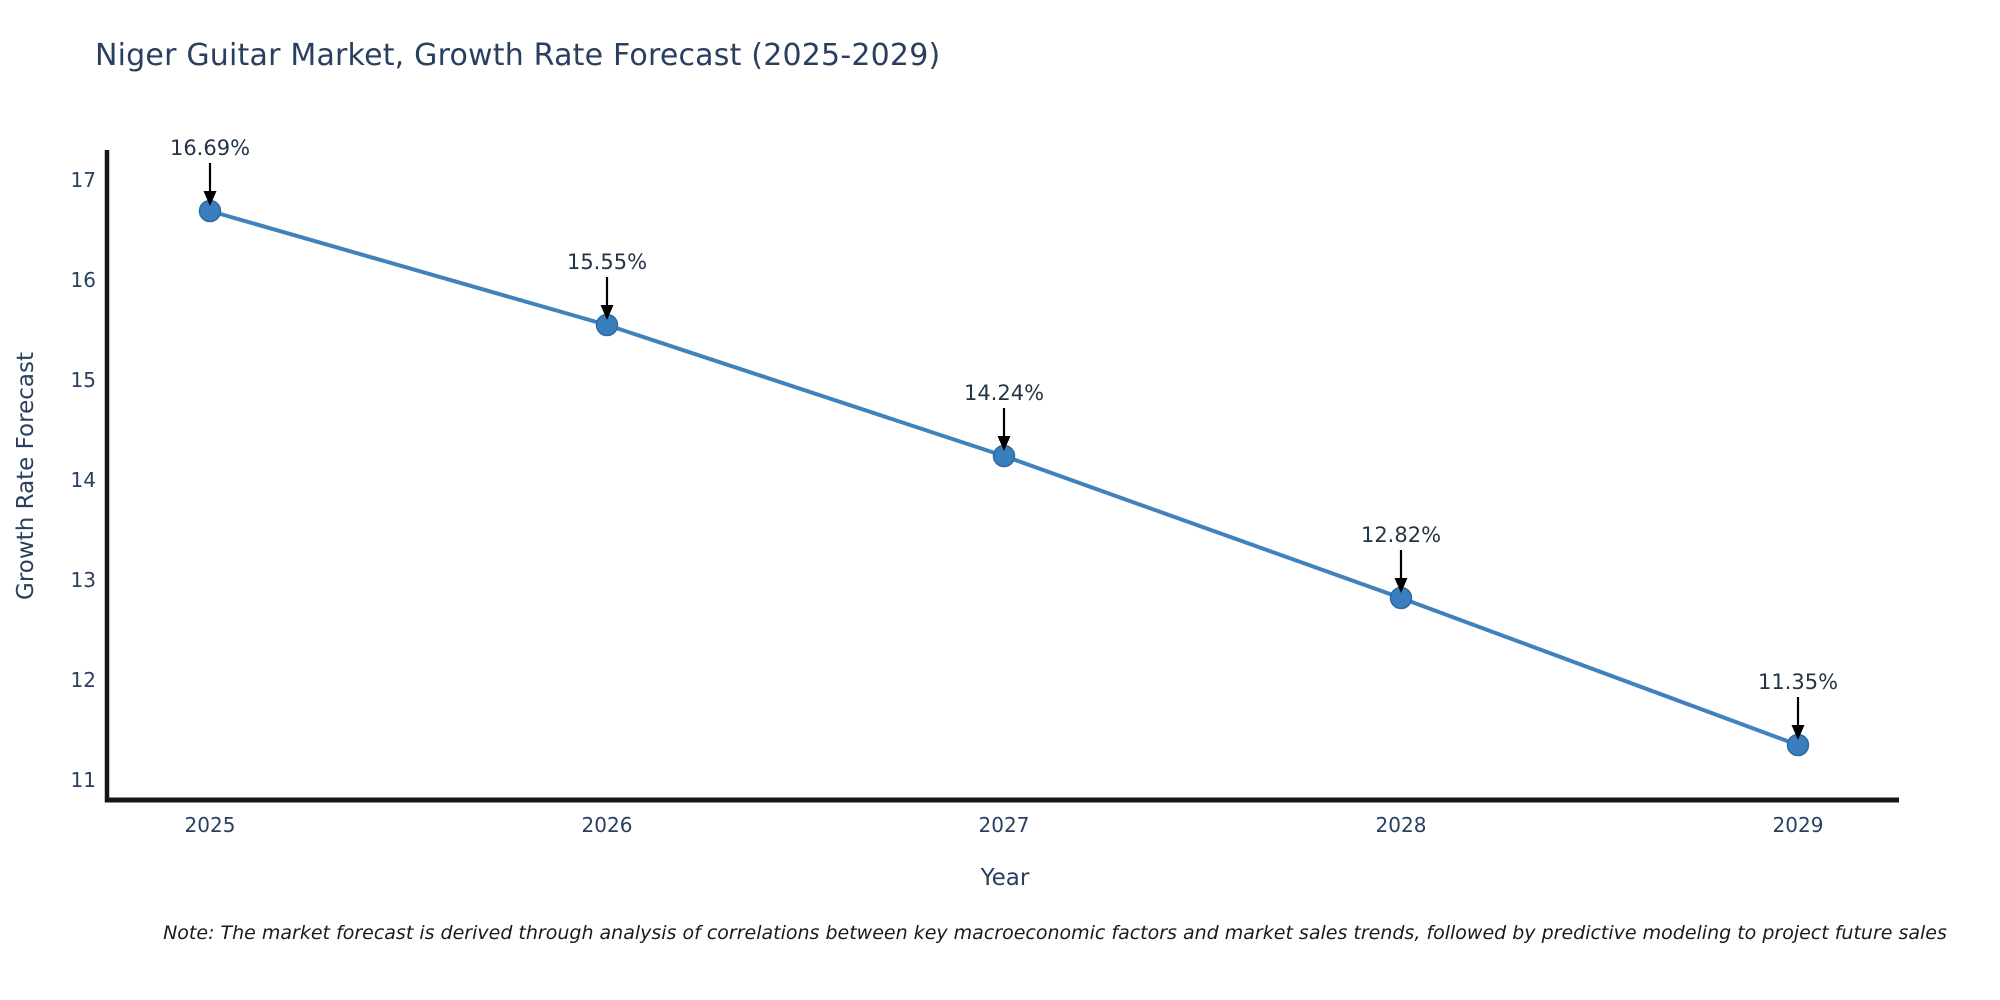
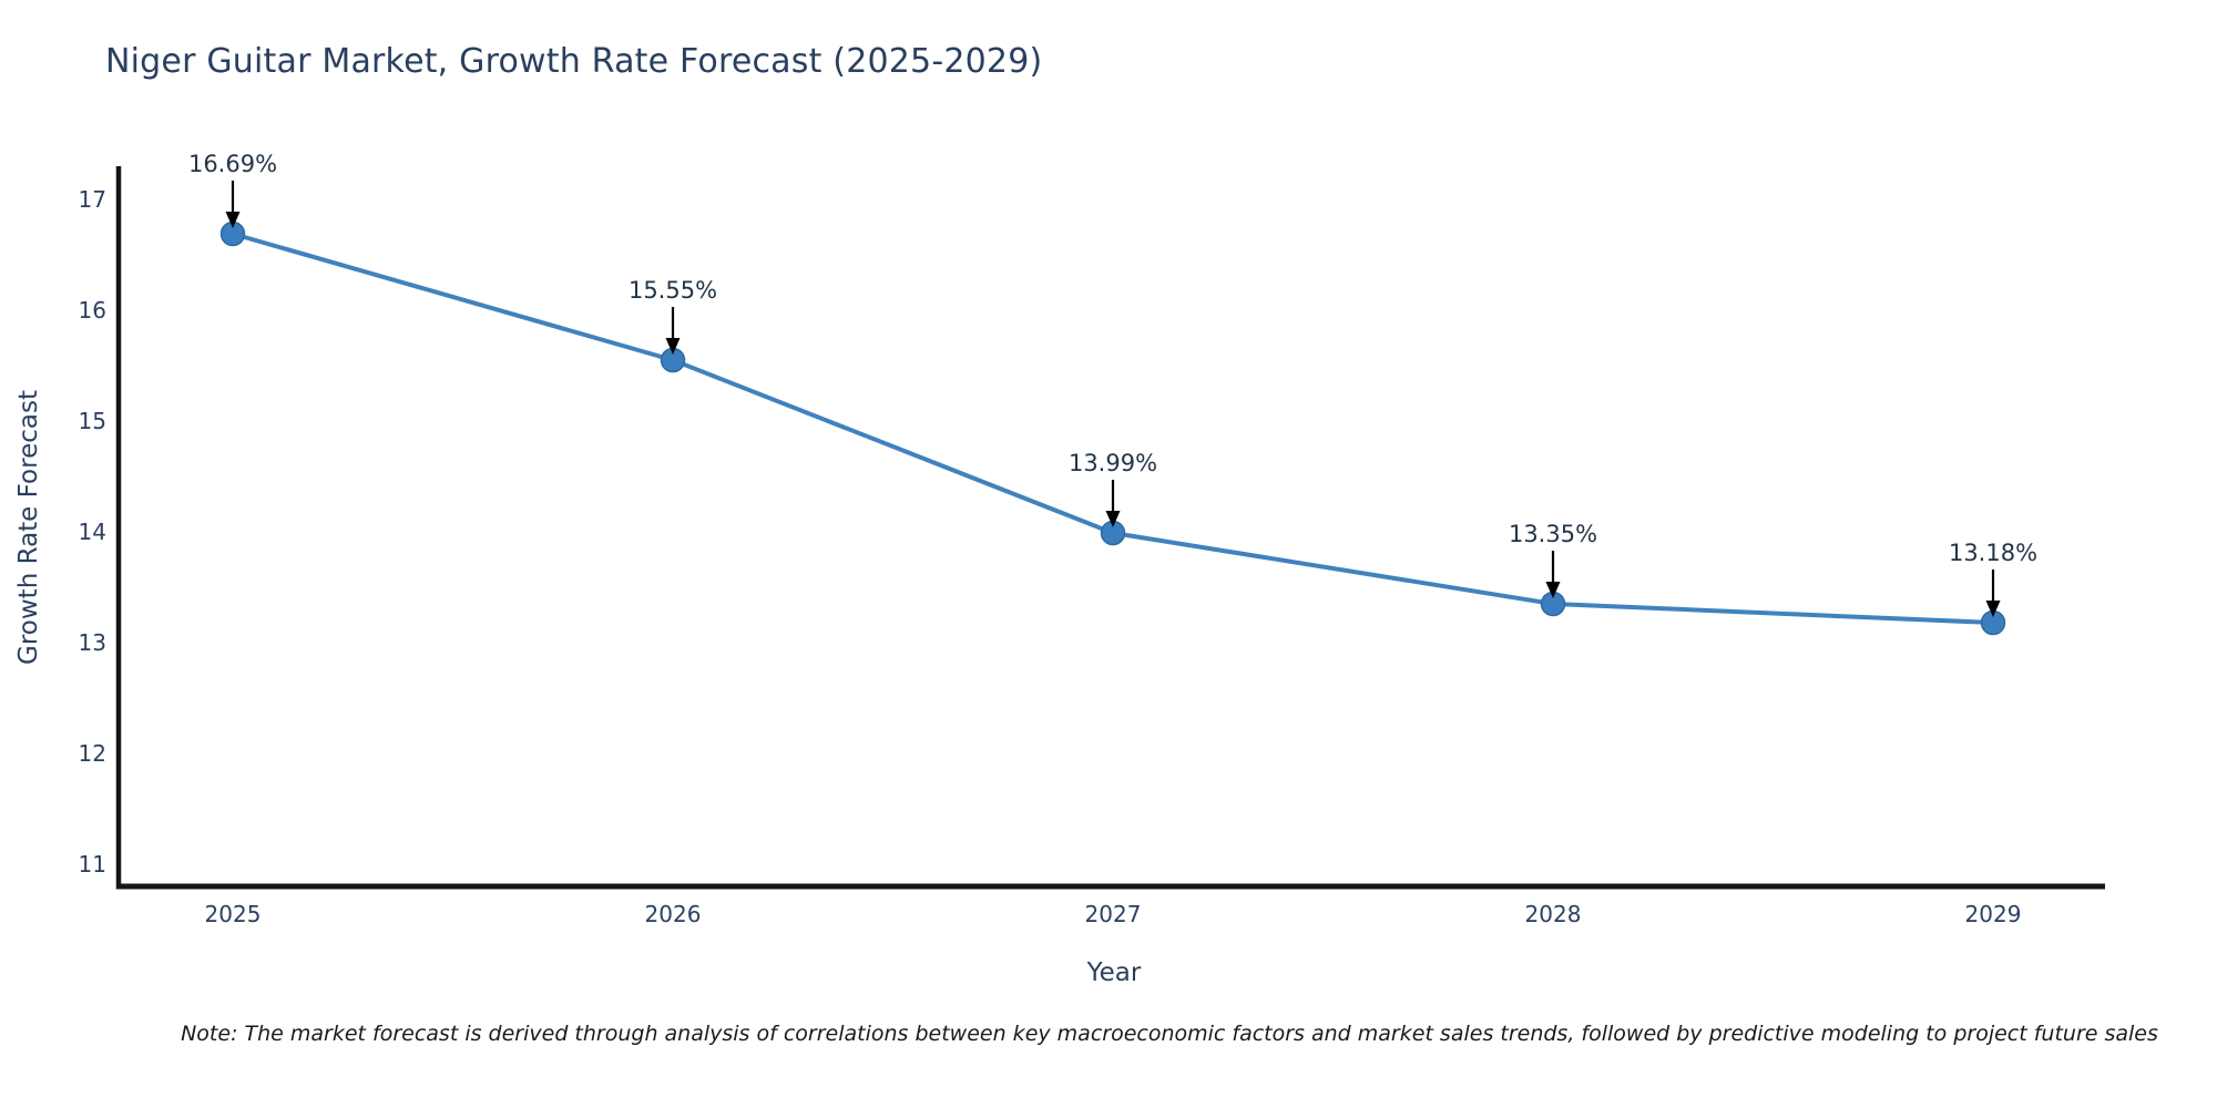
2027: 14.24% -> 13.99%
2028: 12.82% -> 13.35%
2029: 11.35% -> 13.18%
